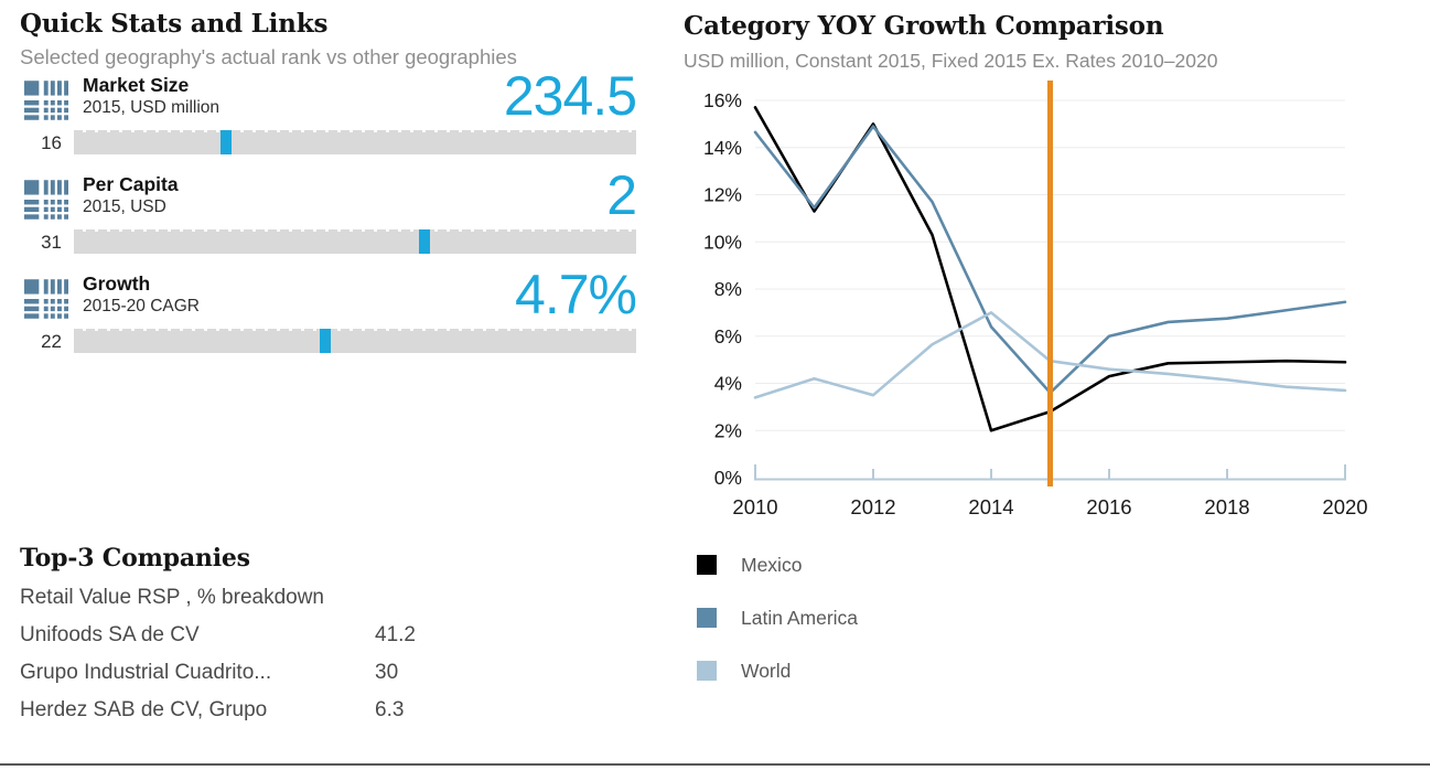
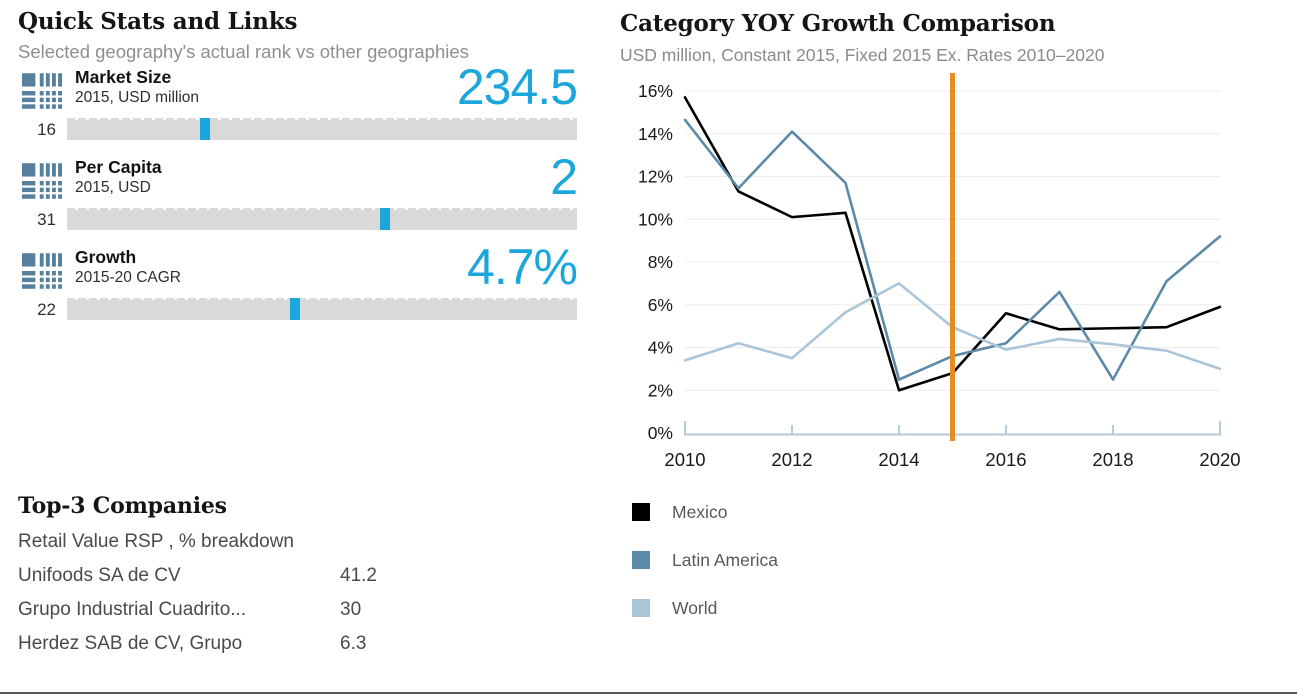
Mexico/2012: 15.0% -> 10.1%
Latin America/2012: 14.9% -> 14.1%
Latin America/2014: 6.4% -> 2.5%
Mexico/2016: 4.3% -> 5.6%
Latin America/2016: 6.0% -> 4.2%
World/2016: 4.6% -> 3.9%
Latin America/2018: 6.8% -> 2.5%
Mexico/2020: 4.9% -> 5.9%
Latin America/2020: 7.5% -> 9.2%
World/2020: 3.7% -> 3.0%
